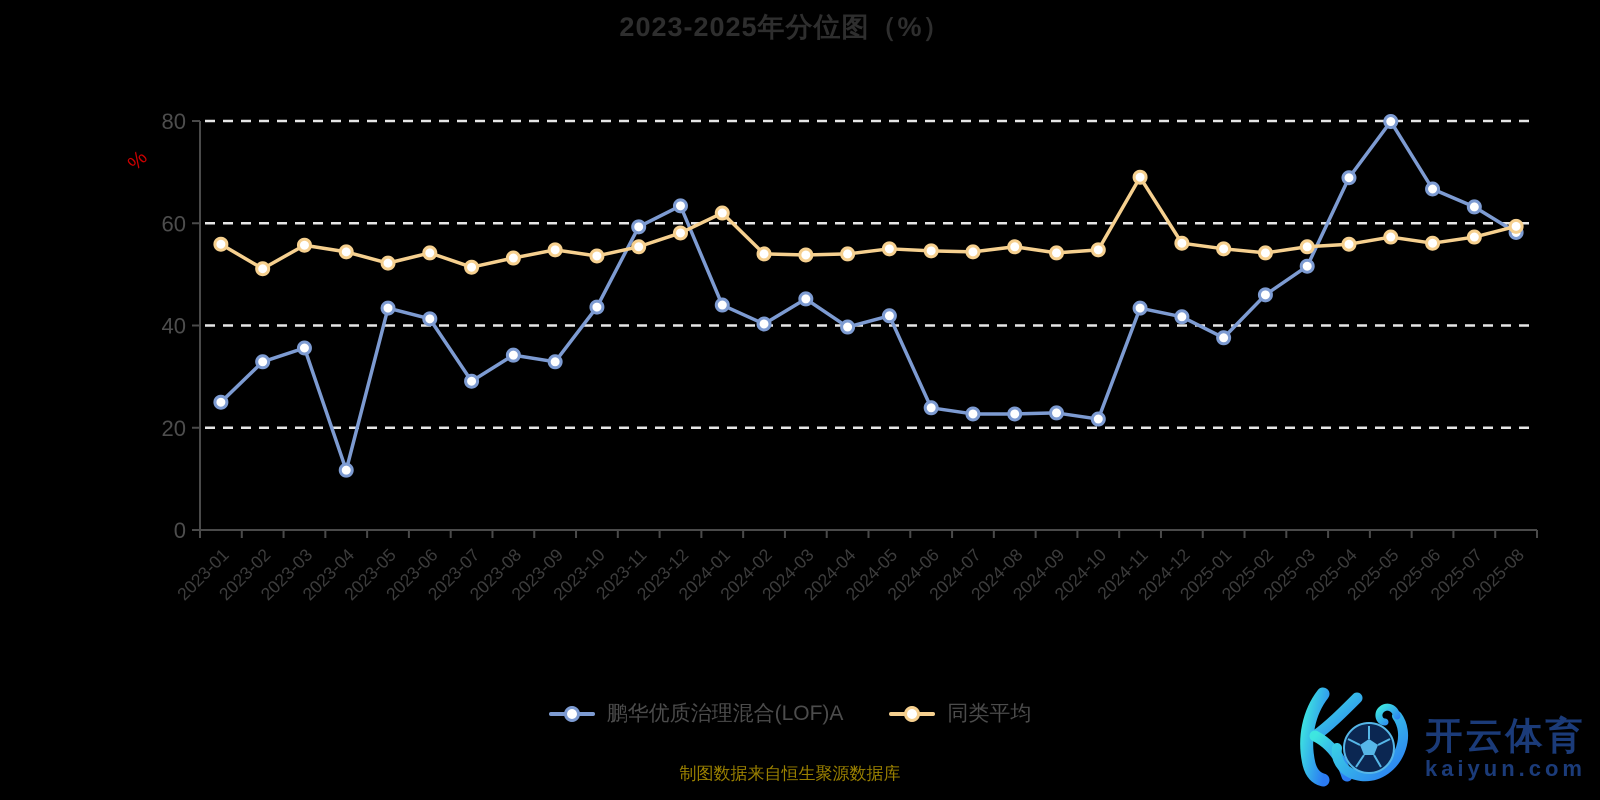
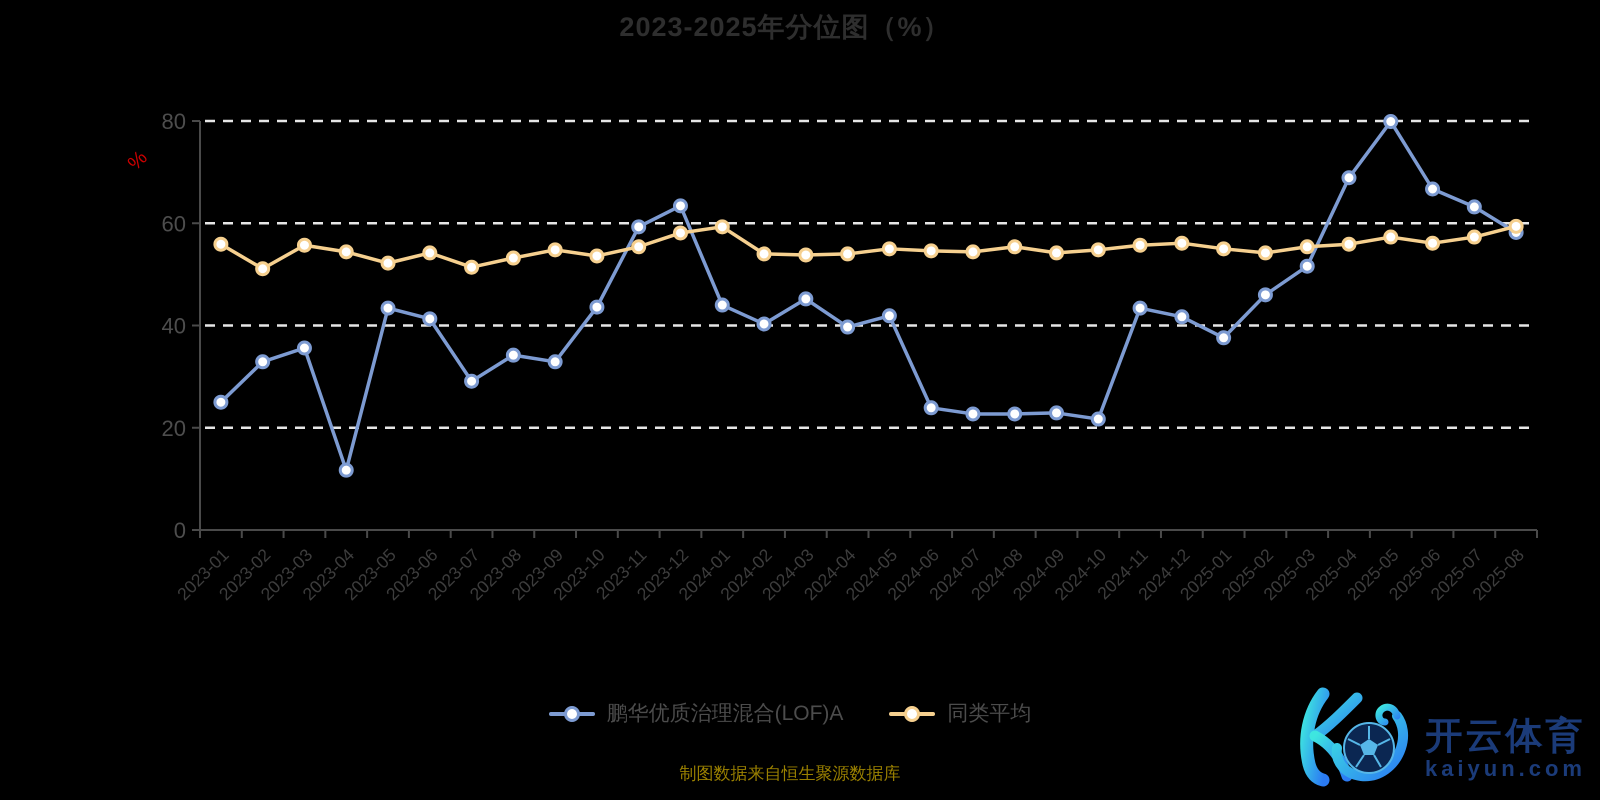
同类平均/2024-01: 62 -> 59
同类平均/2024-11: 69 -> 56
